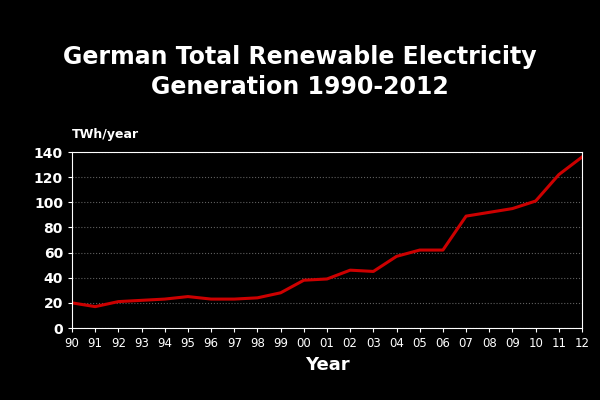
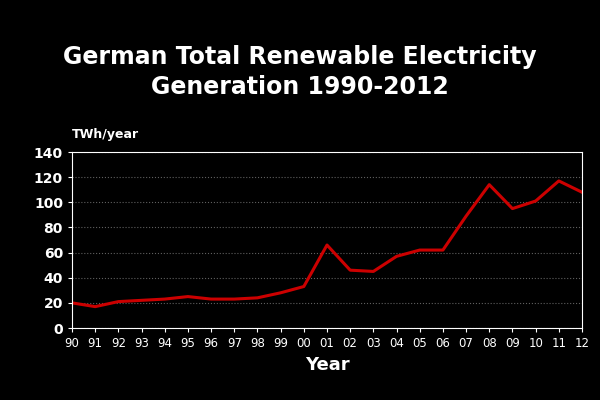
00: 38 -> 33
01: 39 -> 66
08: 92 -> 114
11: 122 -> 117
12: 136 -> 108
